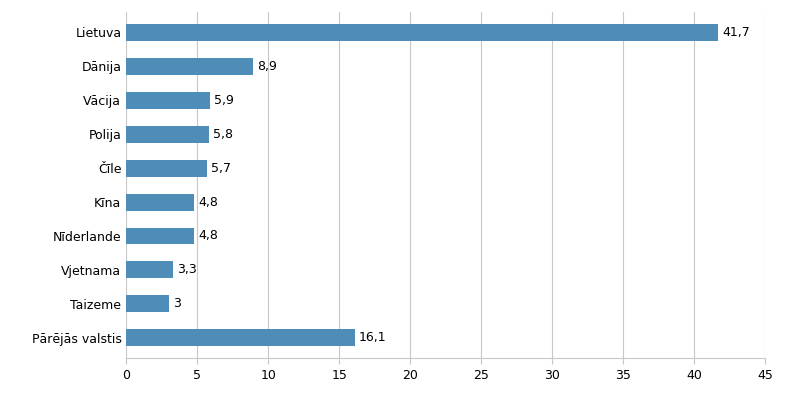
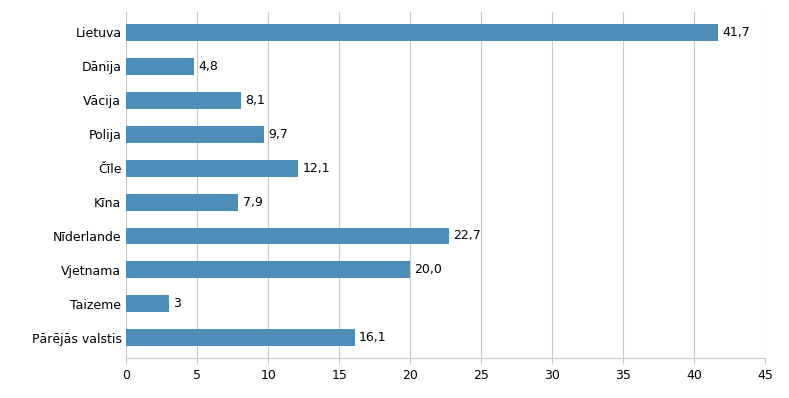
Dānija: 8,9 -> 4,8
Vācija: 5,9 -> 8,1
Polija: 5,8 -> 9,7
Čīle: 5,7 -> 12,1
Kīna: 4,8 -> 7,9
Nīderlande: 4,8 -> 22,7
Vjetnama: 3,3 -> 20,0
